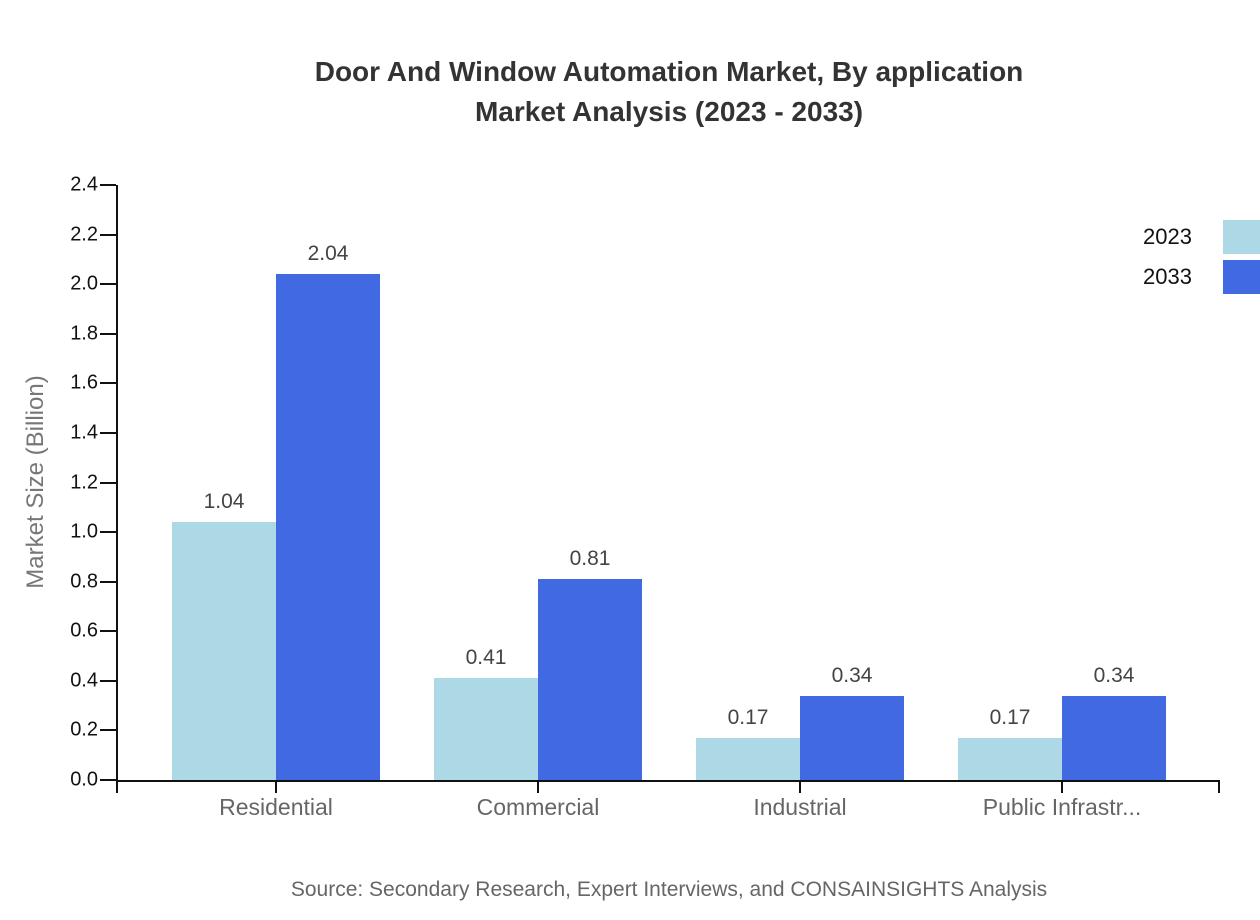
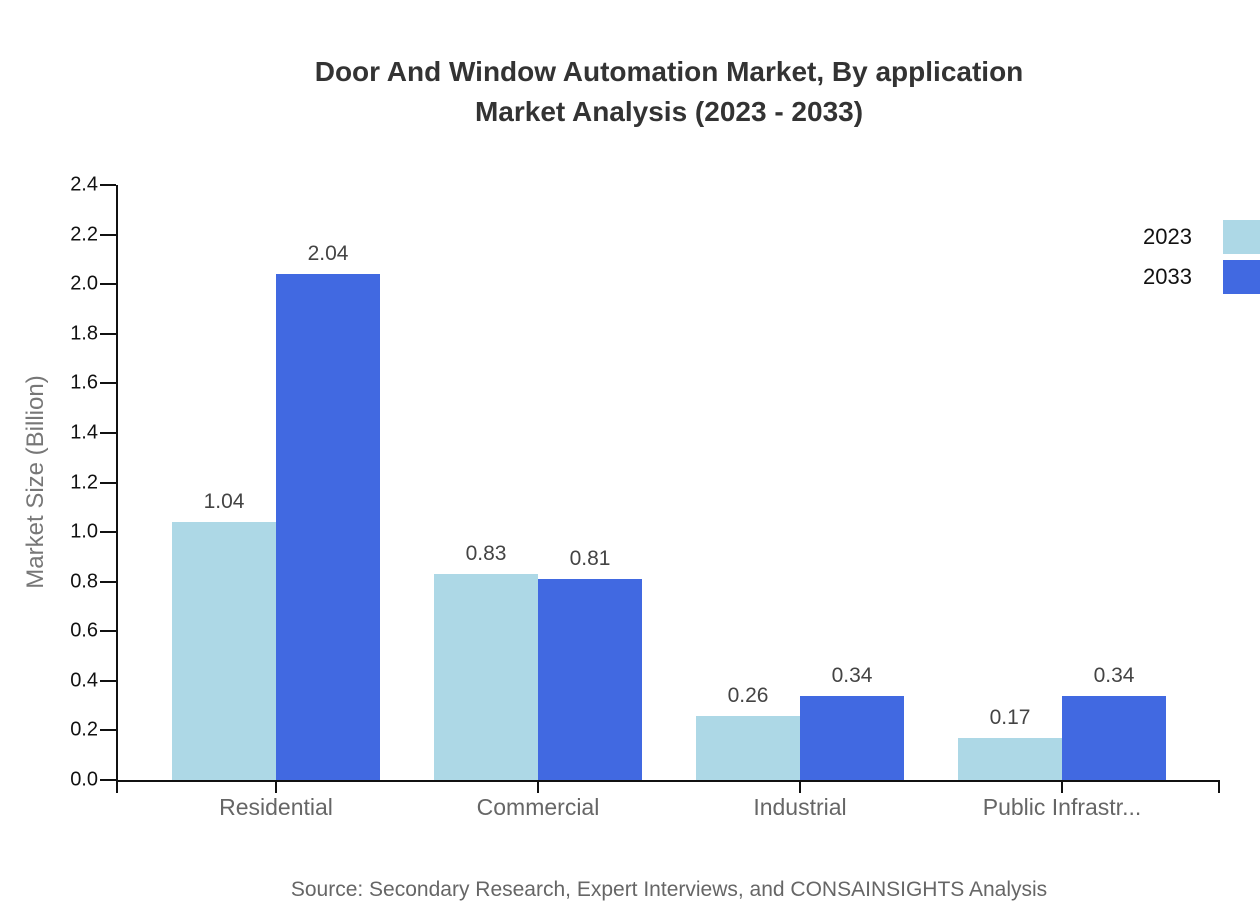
2023/Commercial: 0.41 -> 0.83
2023/Industrial: 0.17 -> 0.26
